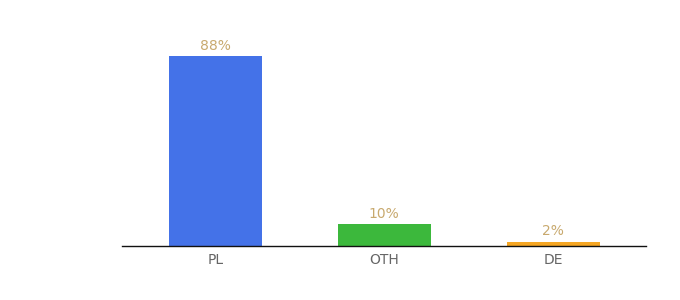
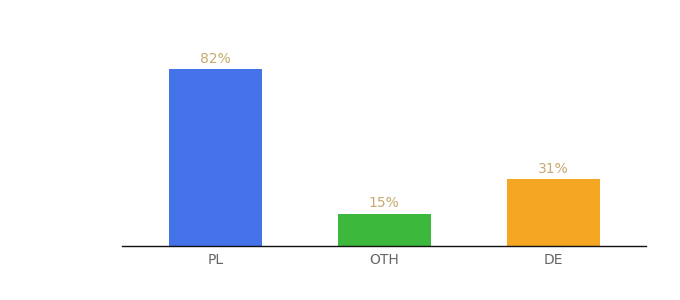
PL: 88% -> 82%
OTH: 10% -> 15%
DE: 2% -> 31%
